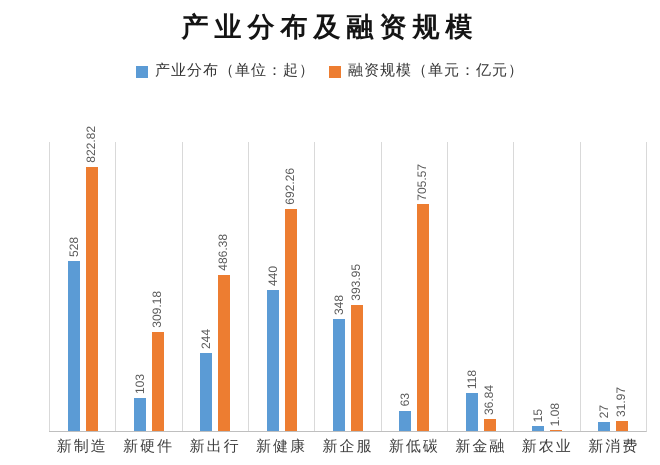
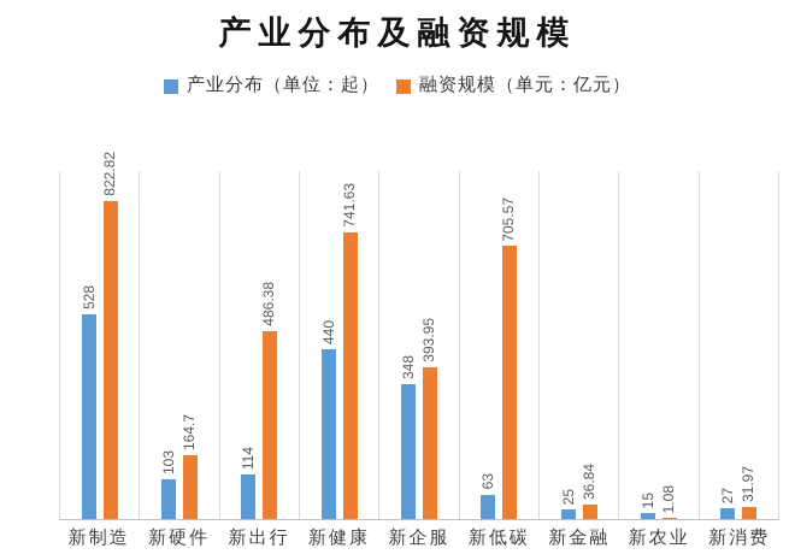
融资规模（单元：亿元）/新硬件: 309.18 -> 164.7
产业分布（单位：起）/新出行: 244 -> 114
融资规模（单元：亿元）/新健康: 692.26 -> 741.63
产业分布（单位：起）/新金融: 118 -> 25
